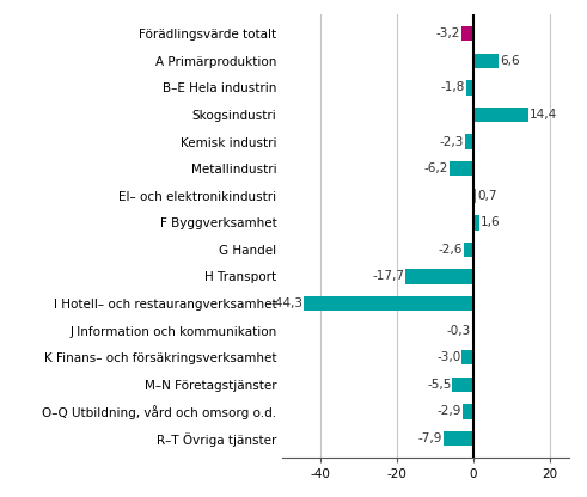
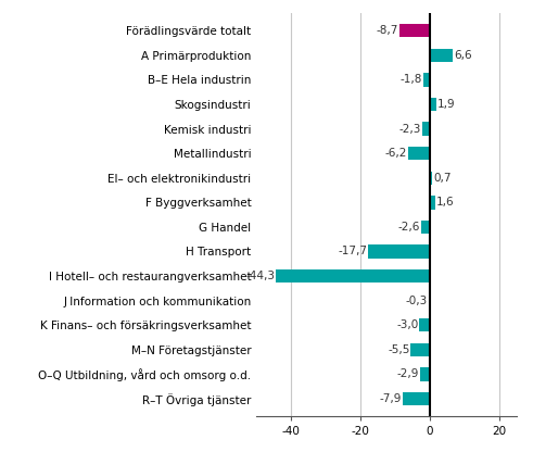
Förädlingsvärde totalt: -3,2 -> -8,7
Skogsindustri: 14,4 -> 1,9
